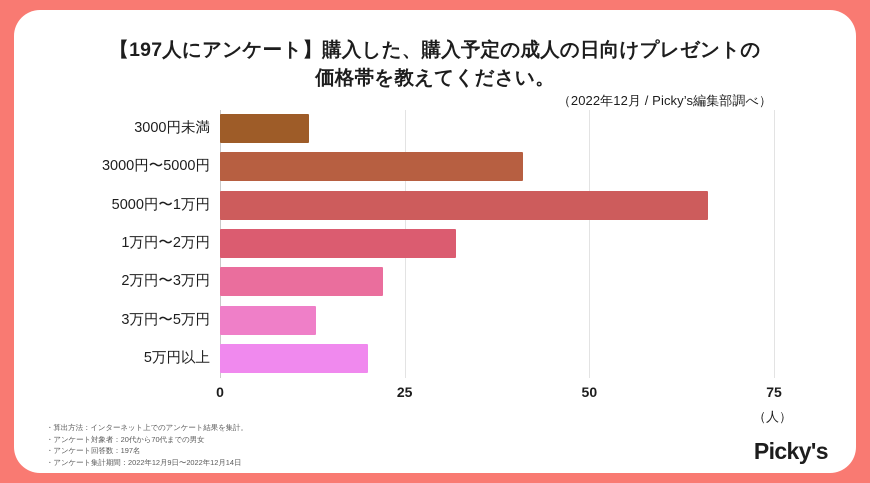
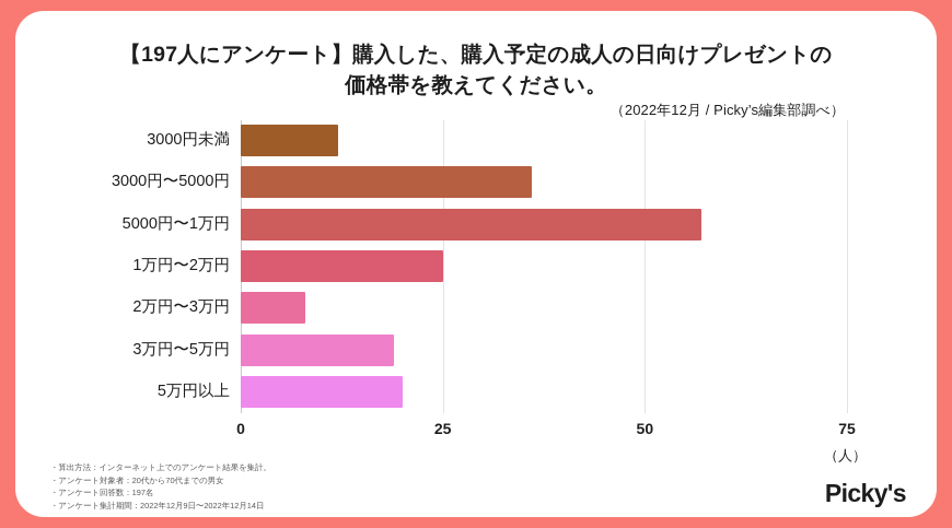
3000円〜5000円: 41 -> 36
5000円〜1万円: 66 -> 57
1万円〜2万円: 32 -> 25
2万円〜3万円: 22 -> 8
3万円〜5万円: 13 -> 19
